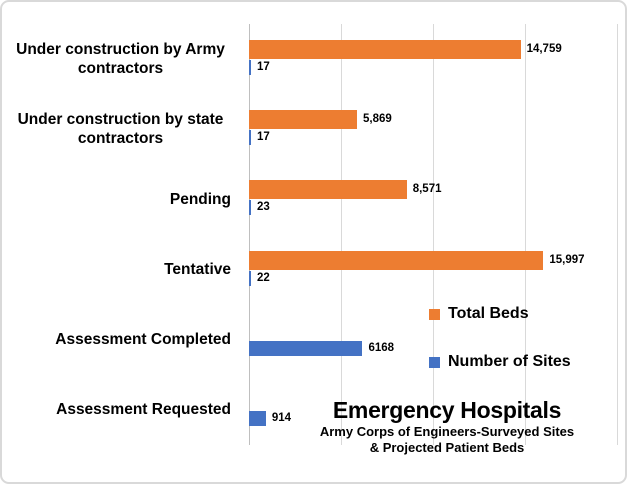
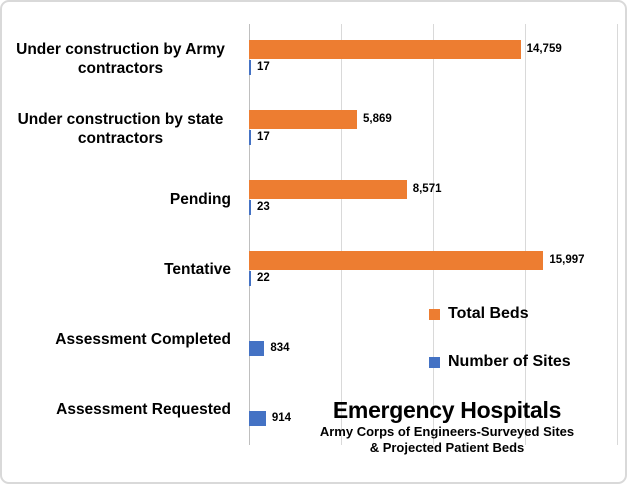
Number of Sites/Assessment Completed: 6168 -> 834
